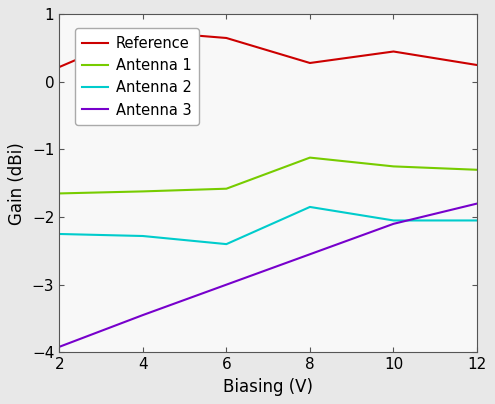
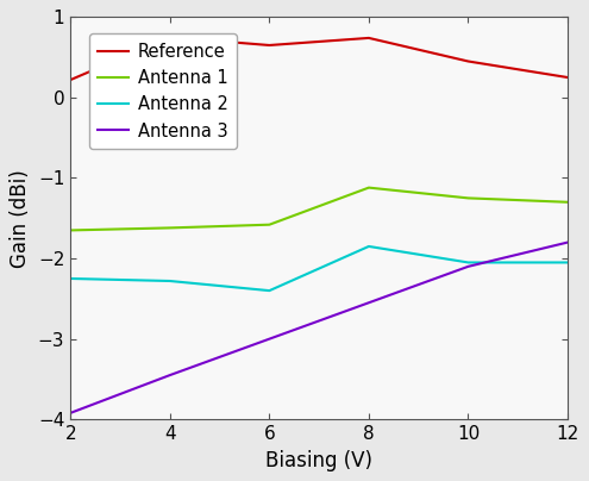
Reference/8: 0.28 -> 0.74
